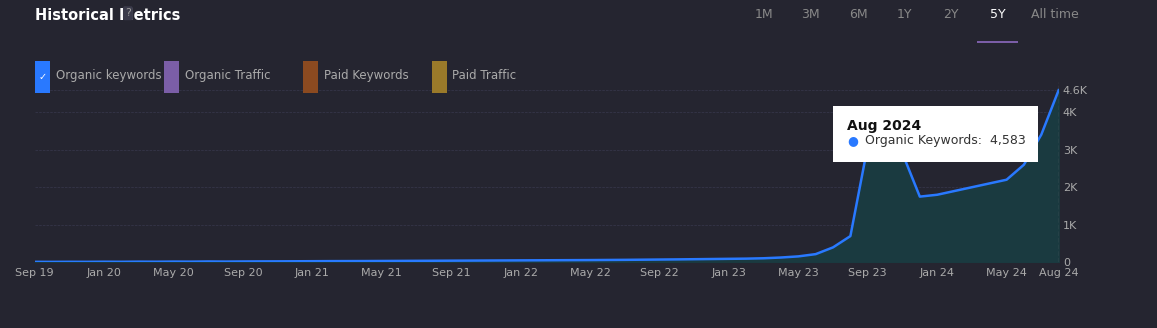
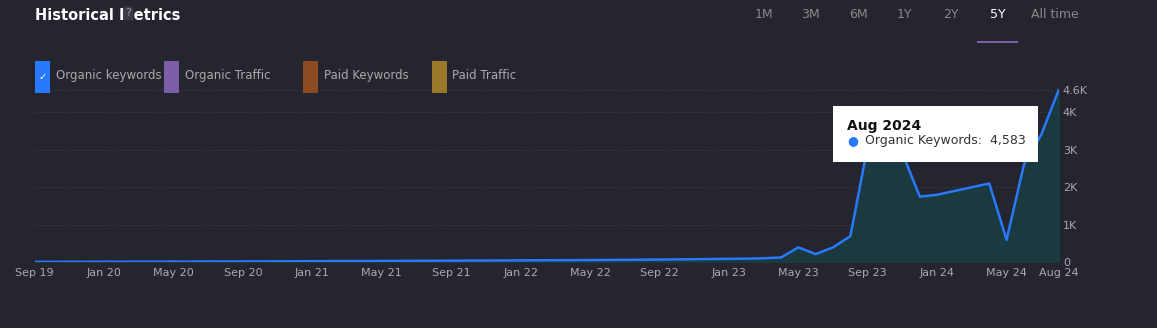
May 23: 0.16K -> 0.40K
May 24: 2.20K -> 0.60K
